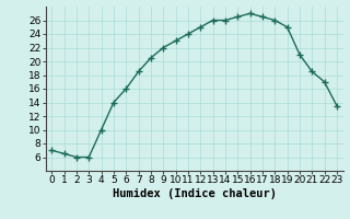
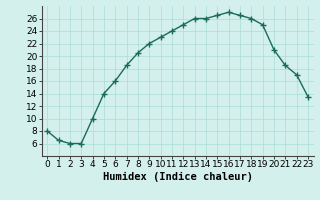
0: 7.0 -> 8.0
